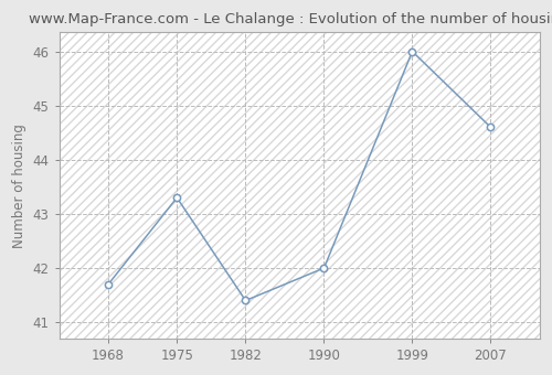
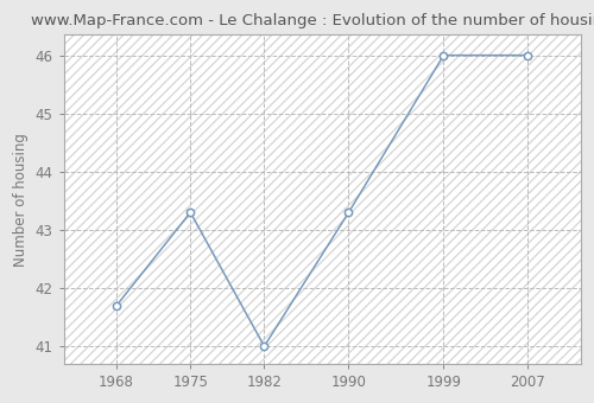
1982: 41.4 -> 41.0
1990: 42.0 -> 43.3
2007: 44.6 -> 46.0
